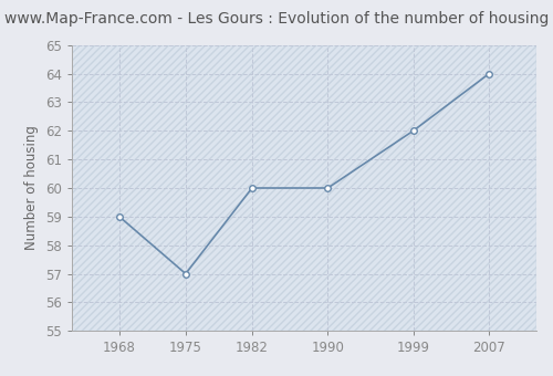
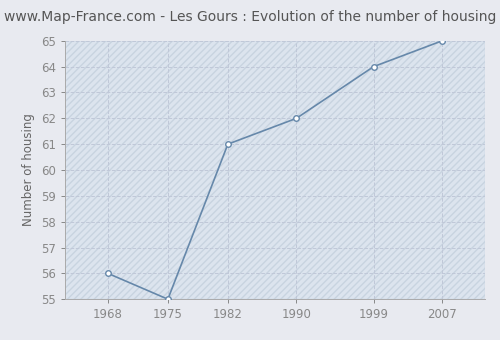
1968: 59 -> 56
1975: 57 -> 55
1982: 60 -> 61
1990: 60 -> 62
1999: 62 -> 64
2007: 64 -> 65
